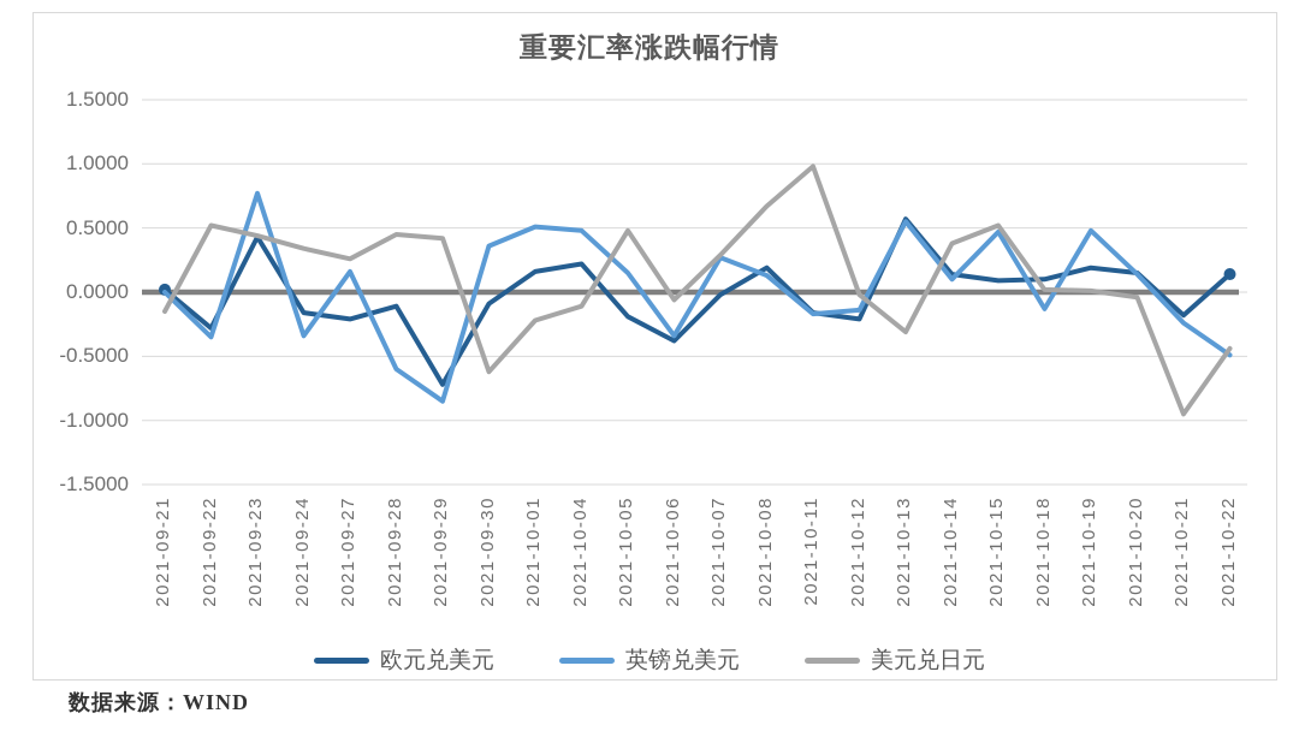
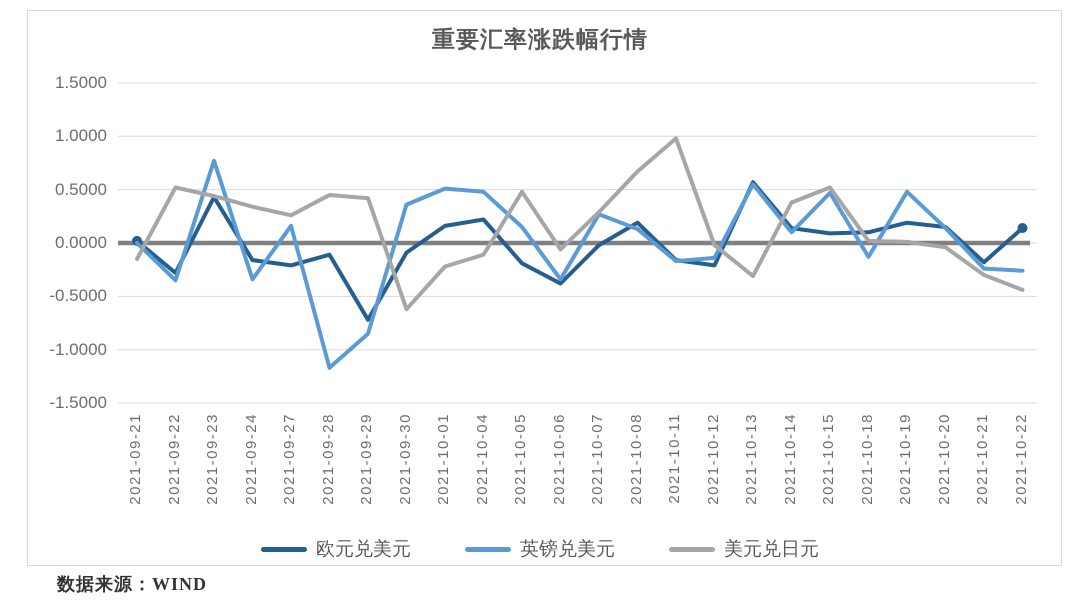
英镑兑美元/2021-09-28: -0.60 -> -1.17
美元兑日元/2021-10-21: -0.95 -> -0.30
英镑兑美元/2021-10-22: -0.49 -> -0.26
